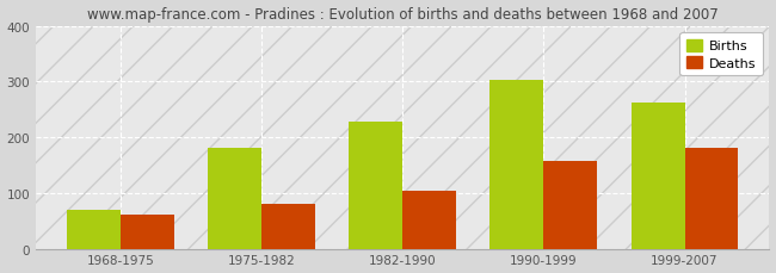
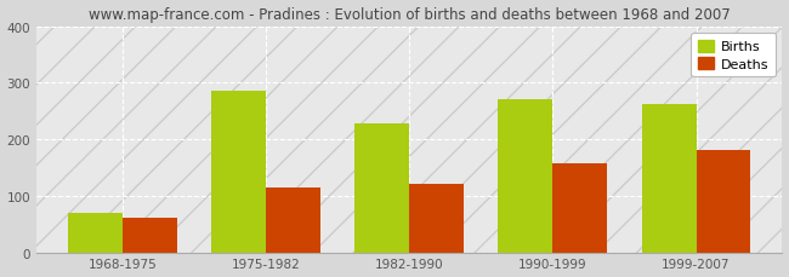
Births/1975-1982: 180 -> 285
Deaths/1975-1982: 80 -> 115
Deaths/1982-1990: 104 -> 120
Births/1990-1999: 302 -> 270
